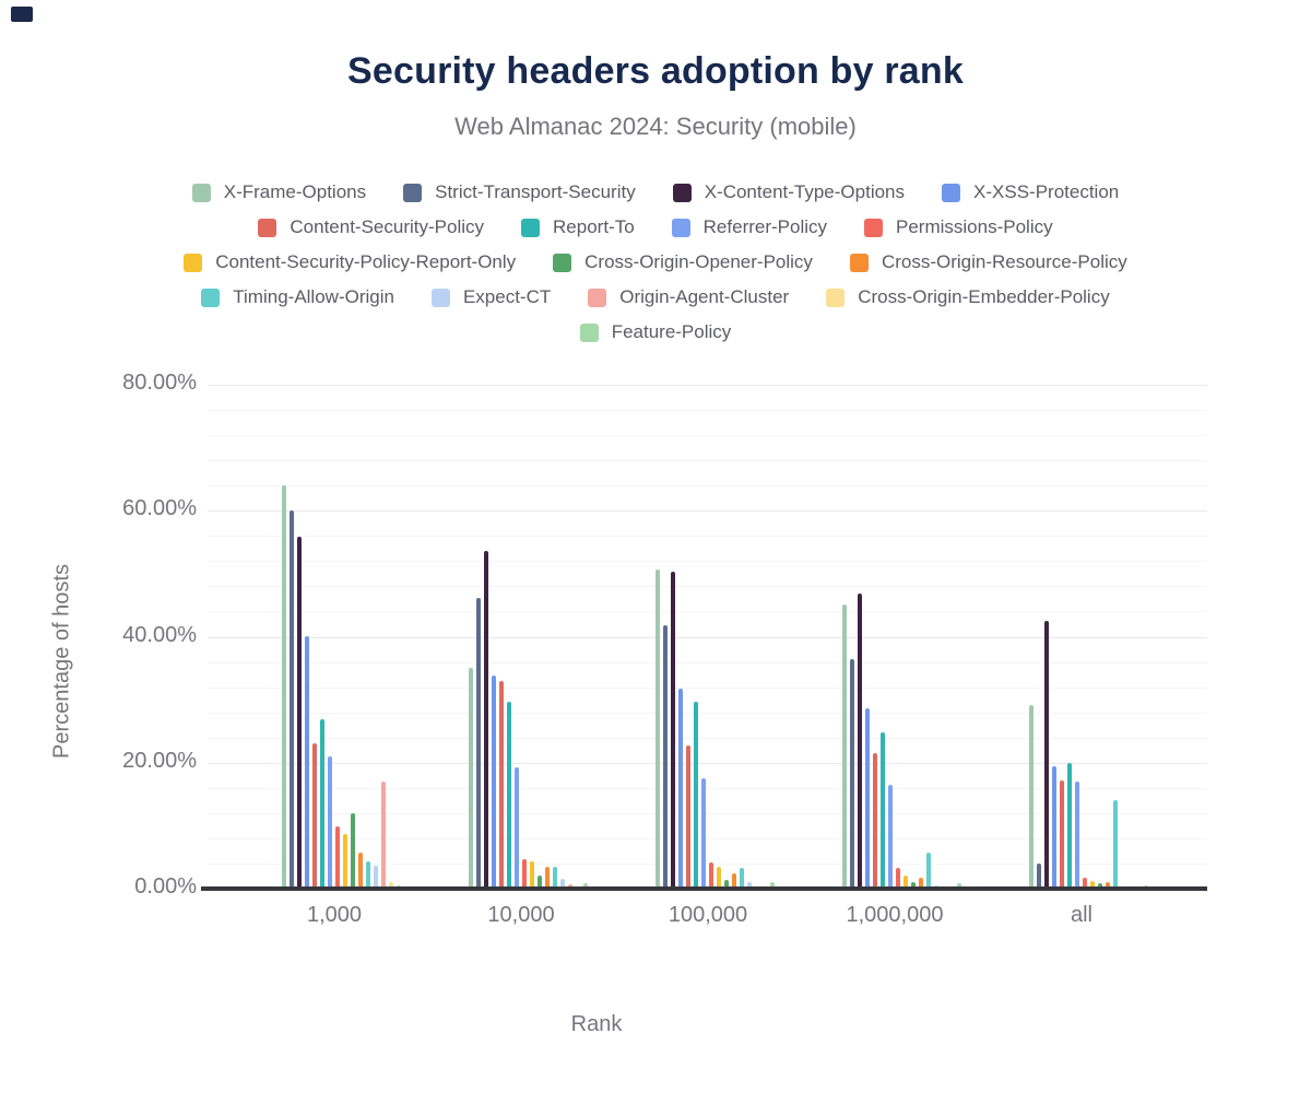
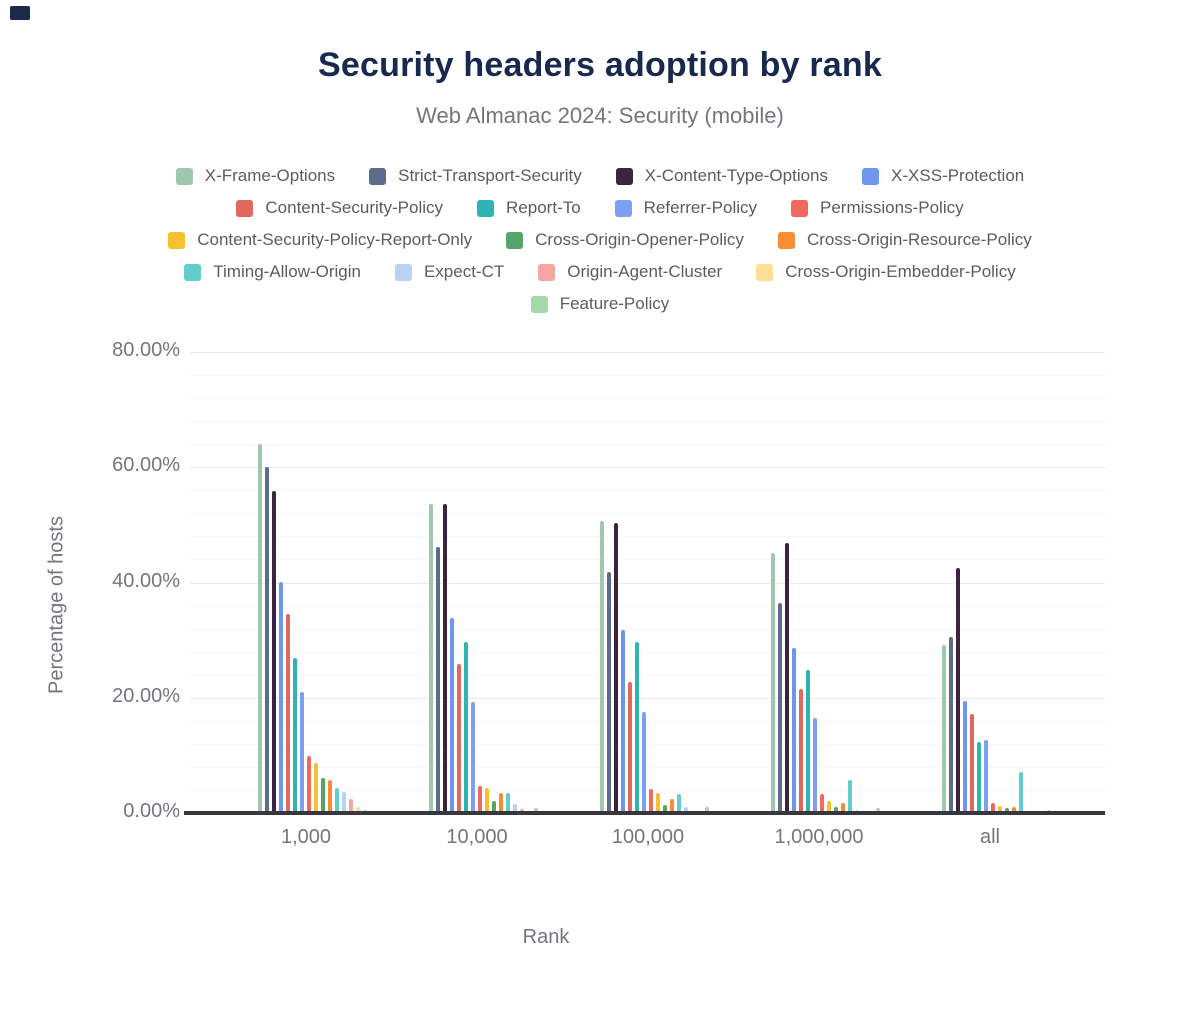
Content-Security-Policy/1,000: 23% -> 34%
Cross-Origin-Opener-Policy/1,000: 12% -> 6%
Origin-Agent-Cluster/1,000: 17% -> 2%
X-Frame-Options/10,000: 35% -> 54%
Content-Security-Policy/10,000: 33% -> 26%
Strict-Transport-Security/all: 4% -> 31%
Report-To/all: 20% -> 12%
Referrer-Policy/all: 17% -> 13%
Timing-Allow-Origin/all: 14% -> 7%
